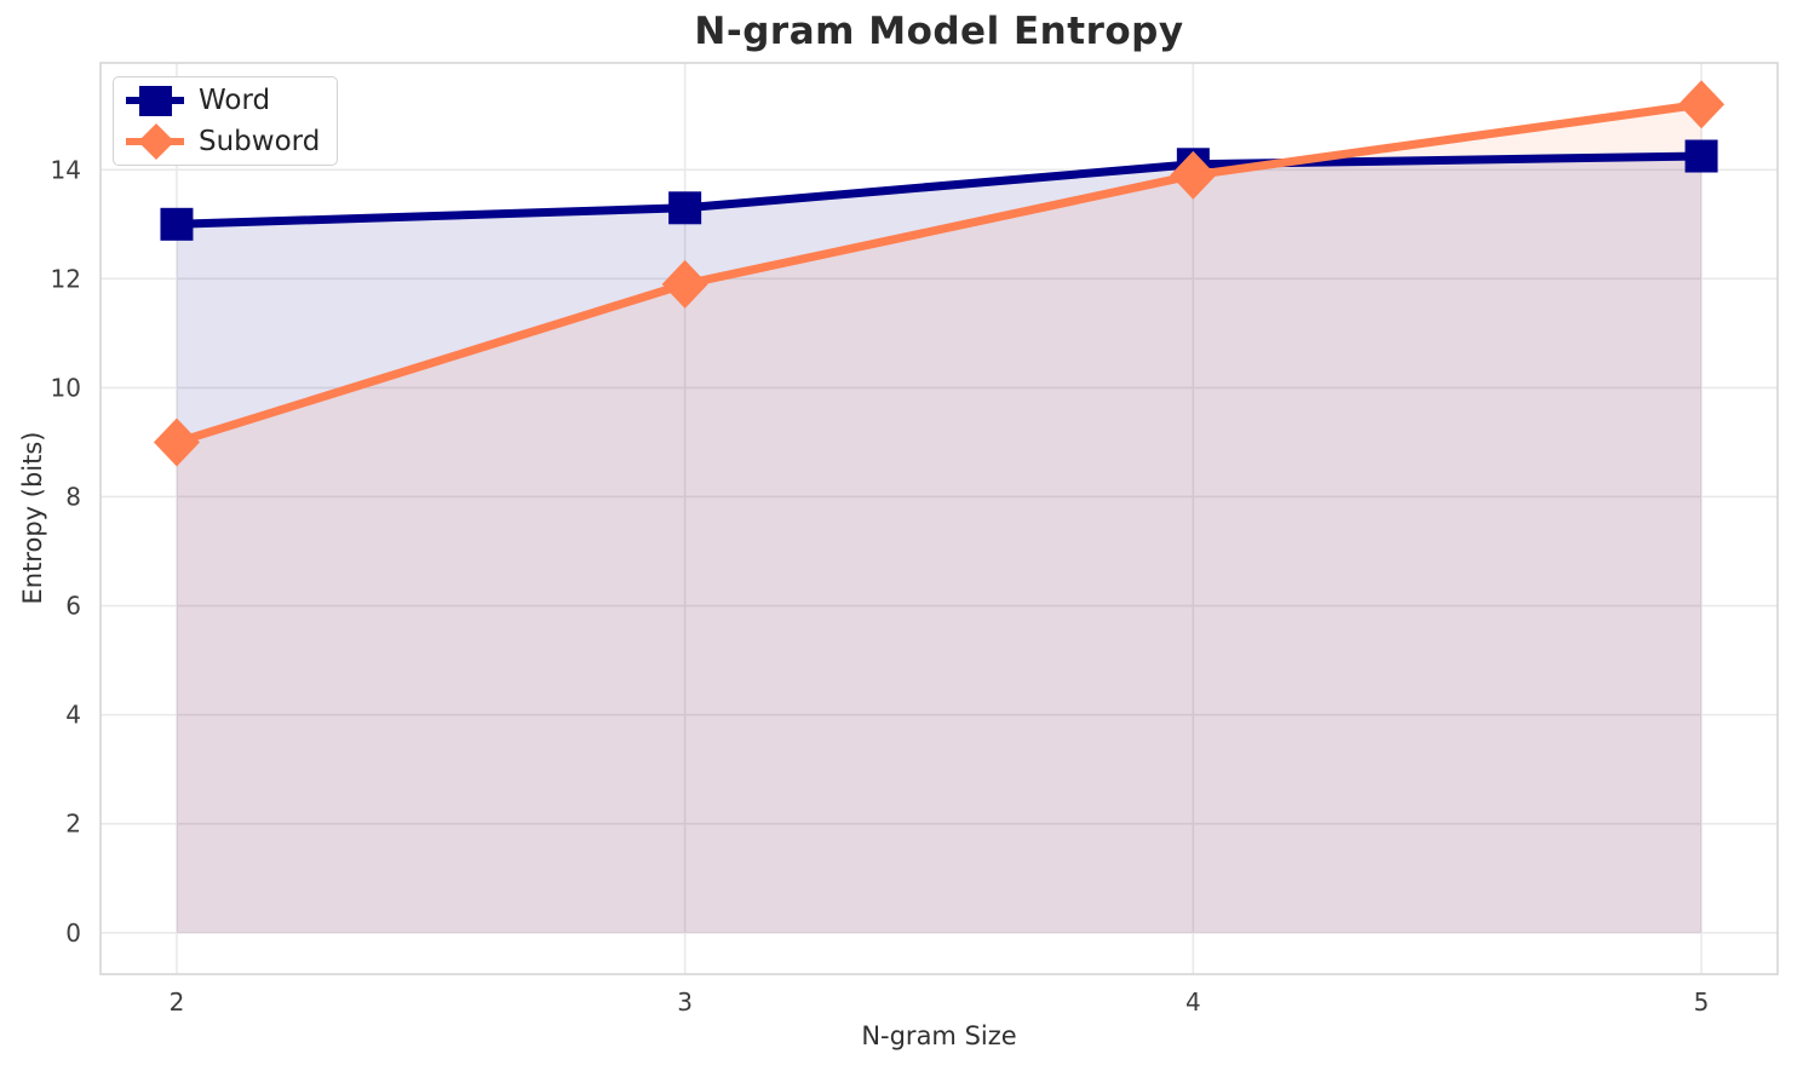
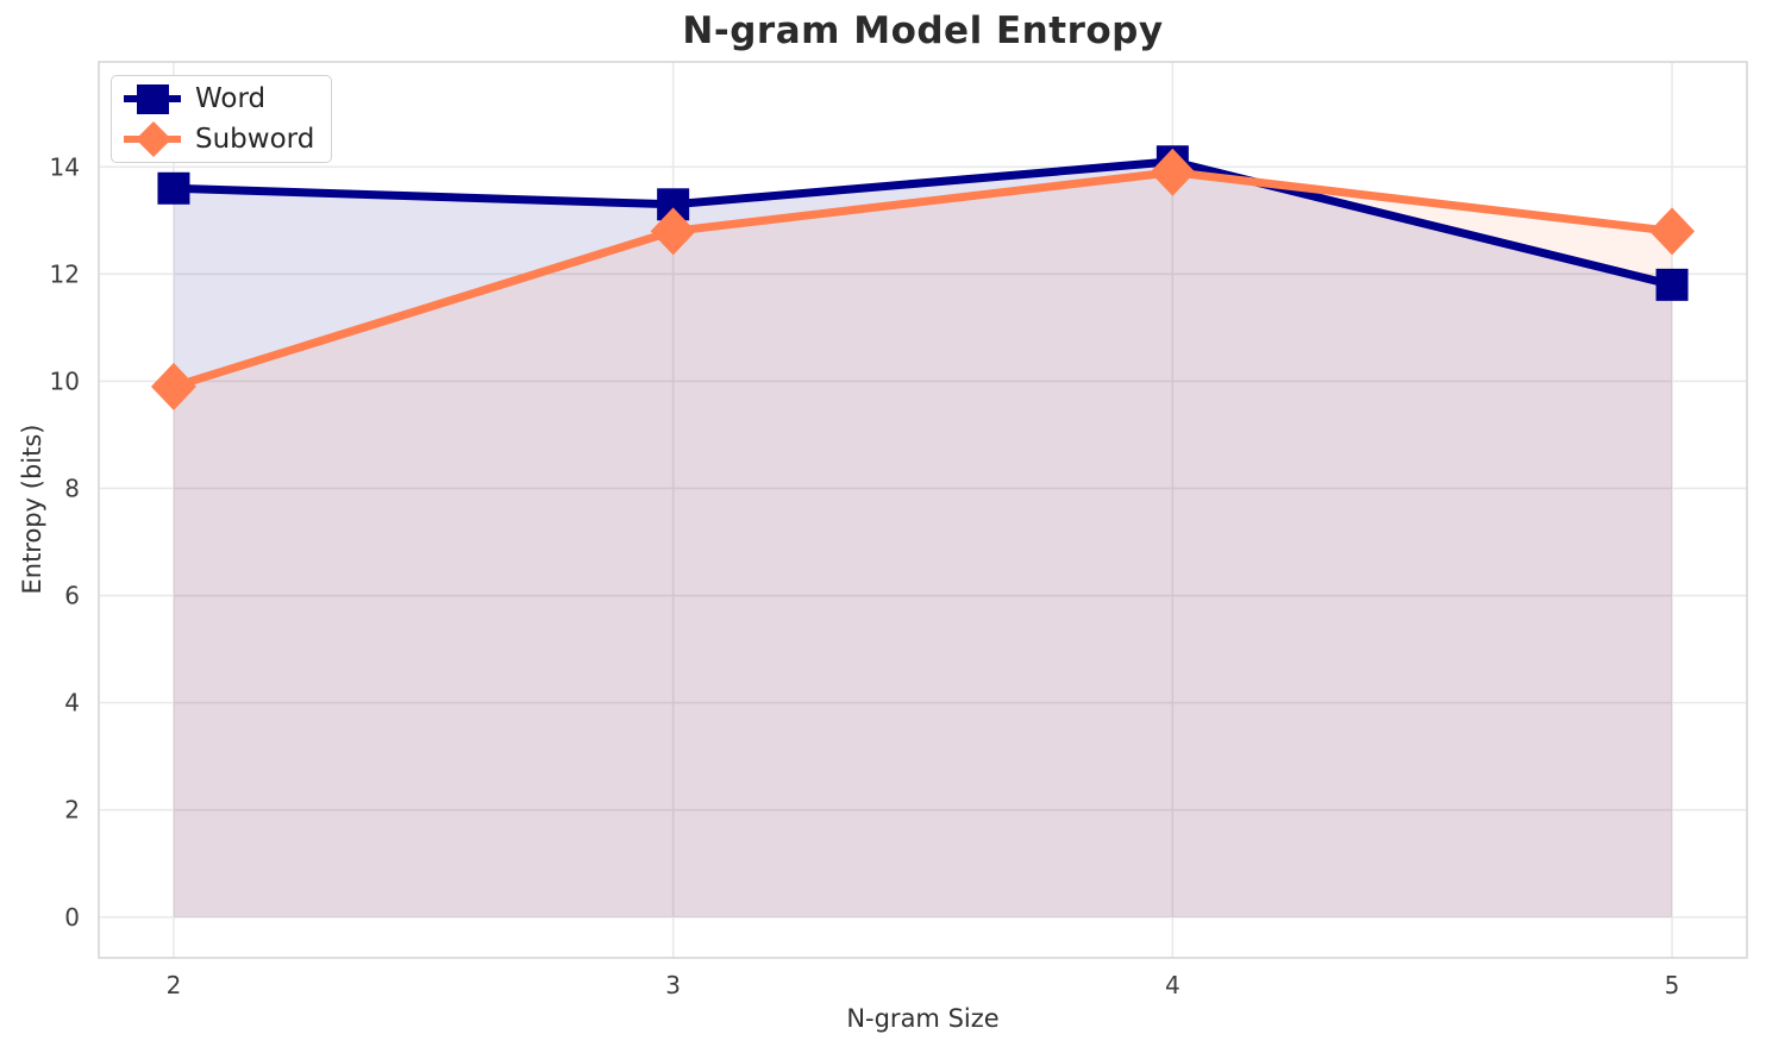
Word/2: 13.0 -> 13.6
Subword/2: 9.0 -> 9.9
Subword/3: 11.9 -> 12.8
Word/5: 14.2 -> 11.8
Subword/5: 15.2 -> 12.8
